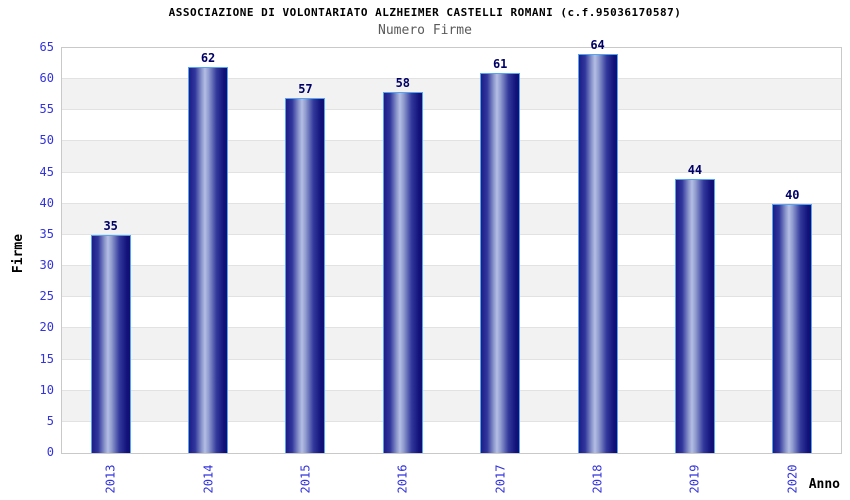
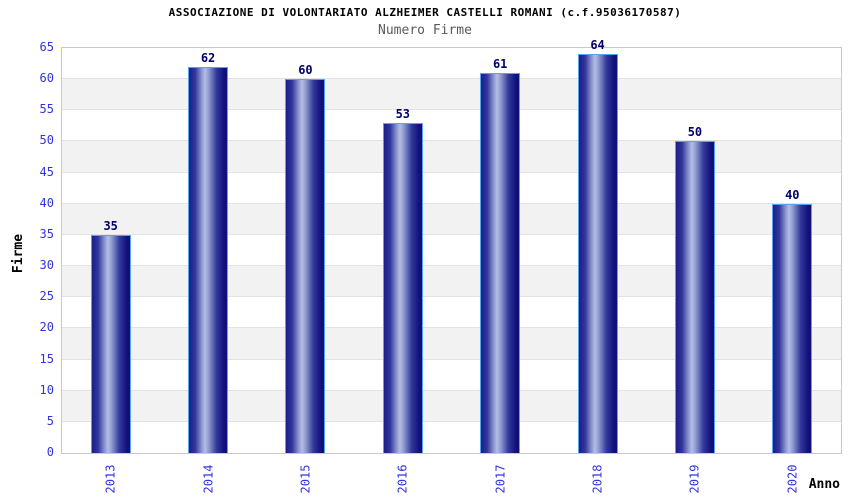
2015: 57 -> 60
2016: 58 -> 53
2019: 44 -> 50
